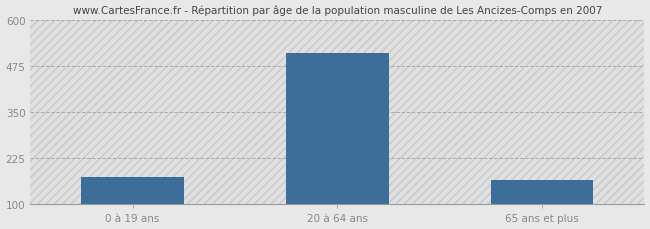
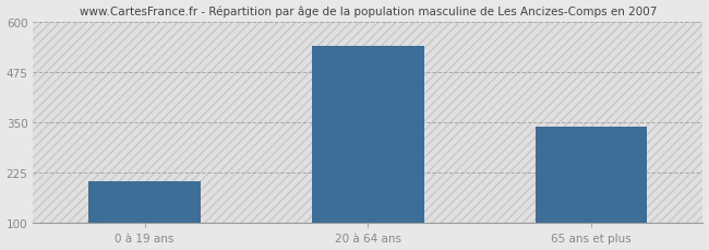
0 à 19 ans: 175 -> 205
20 à 64 ans: 510 -> 540
65 ans et plus: 165 -> 340
